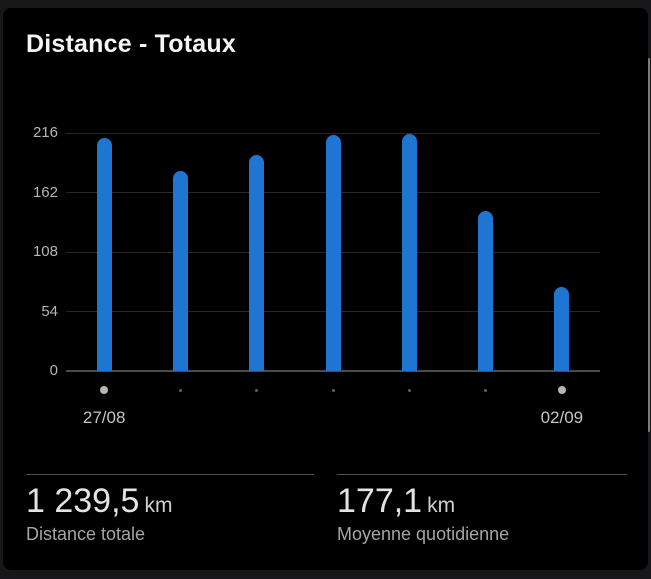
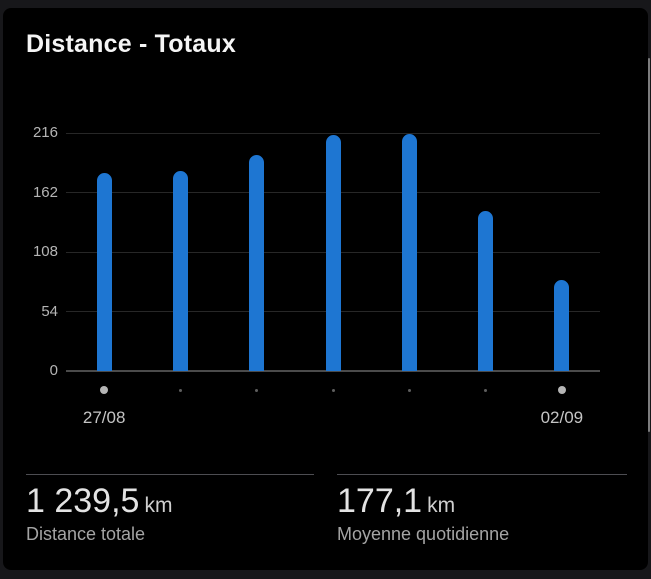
27/08: 212 -> 180
02/09: 76 -> 83
